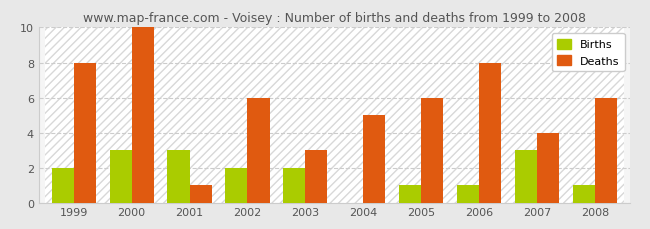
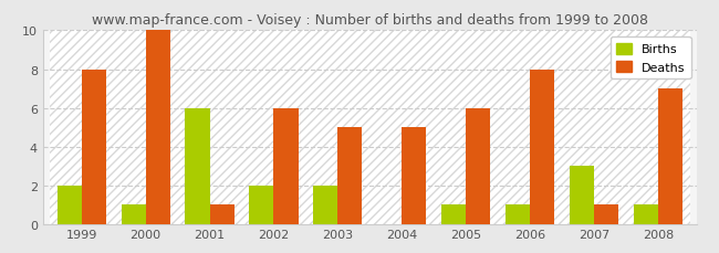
Births/2000: 3 -> 1
Births/2001: 3 -> 6
Deaths/2003: 3 -> 5
Deaths/2007: 4 -> 1
Deaths/2008: 6 -> 7
